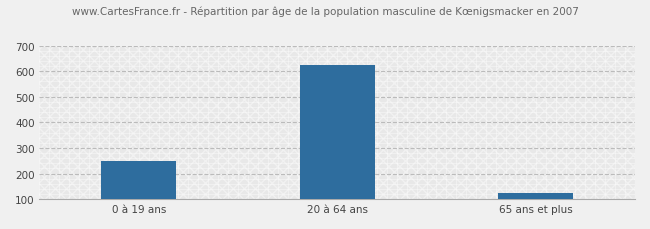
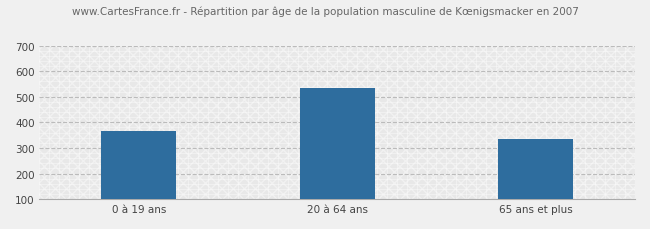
0 à 19 ans: 250 -> 365
20 à 64 ans: 625 -> 535
65 ans et plus: 125 -> 335
